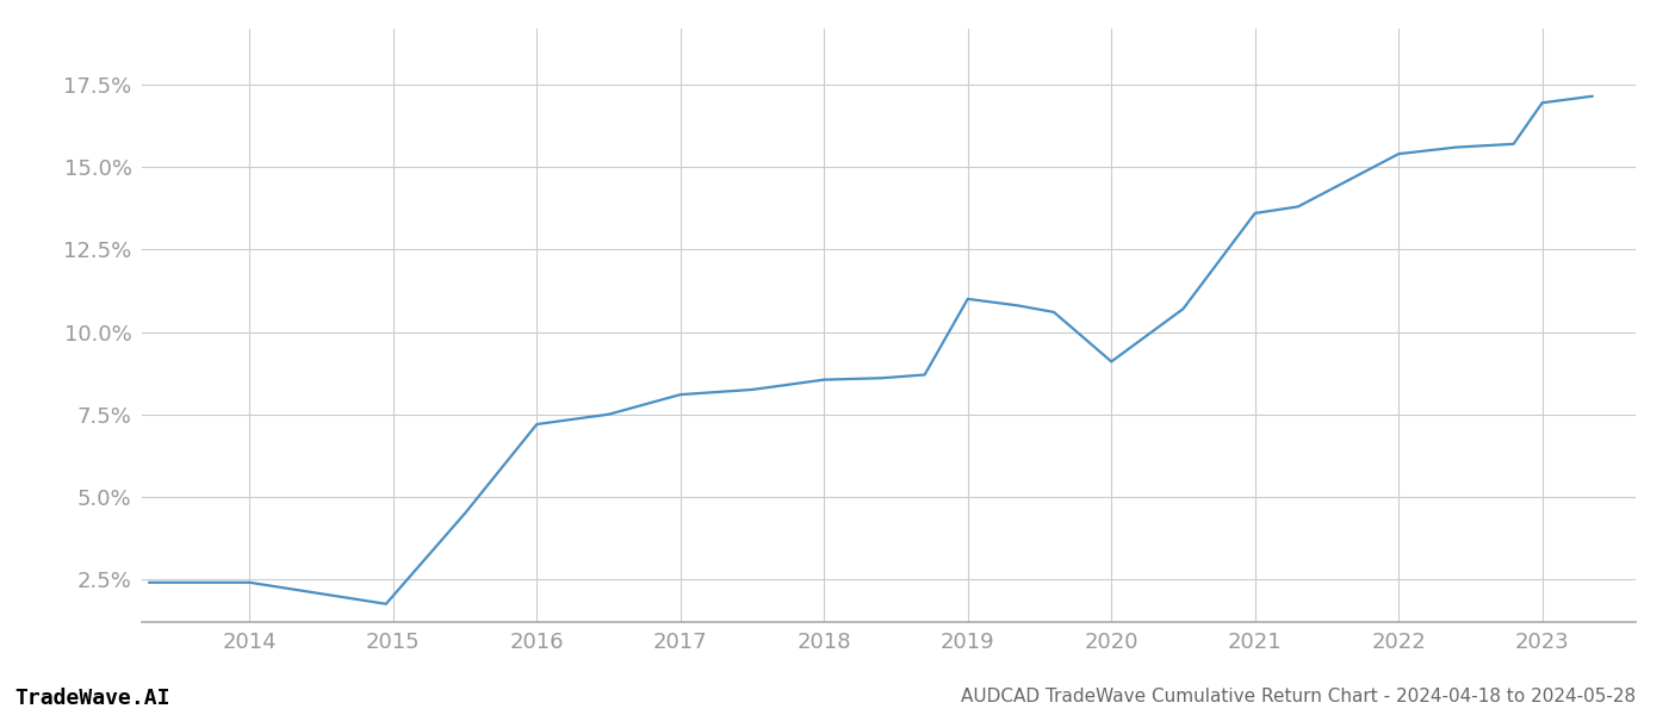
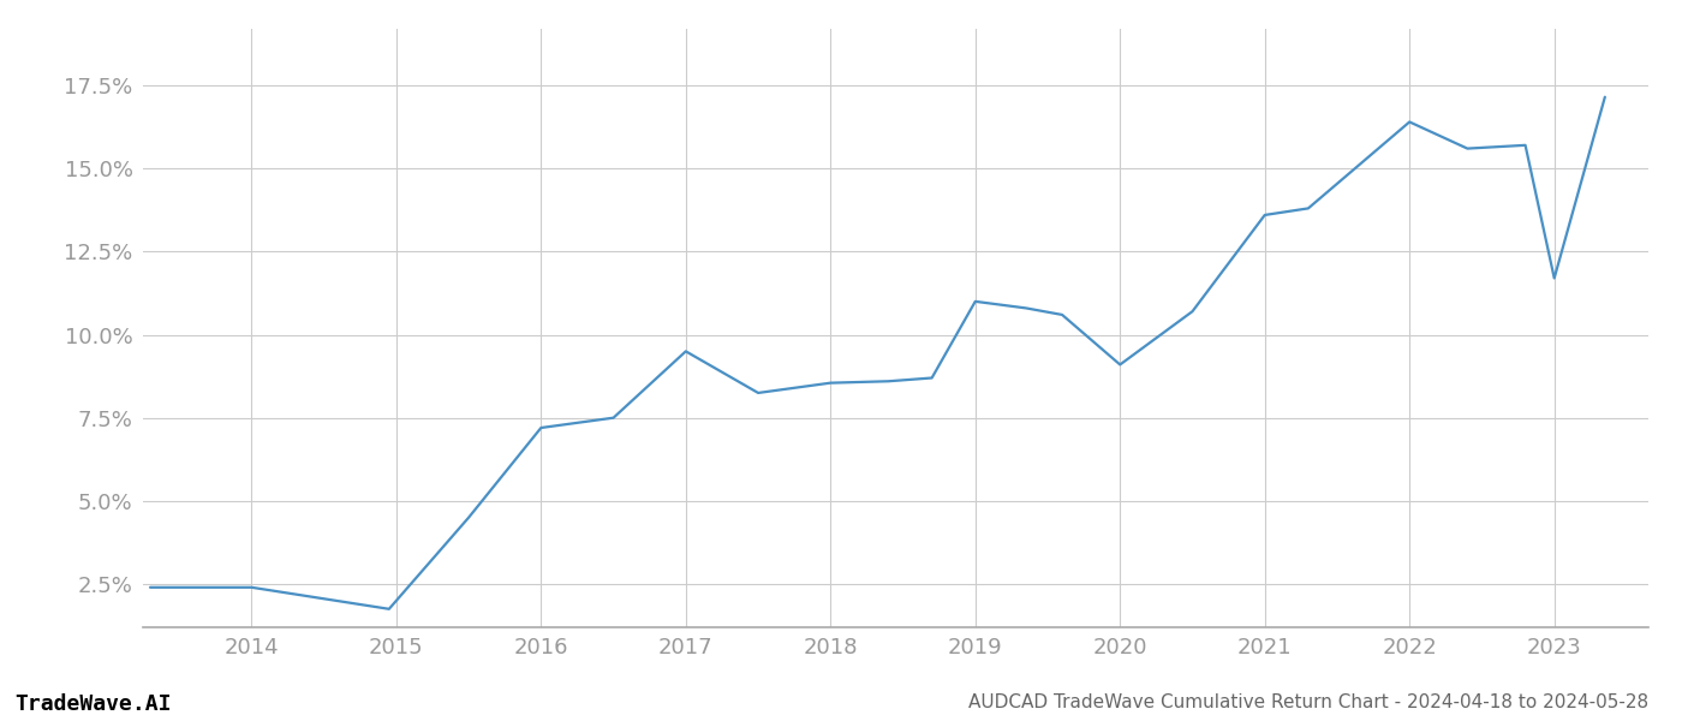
2017: 8.10% -> 9.50%
2022: 15.40% -> 16.40%
2023: 16.95% -> 11.70%
